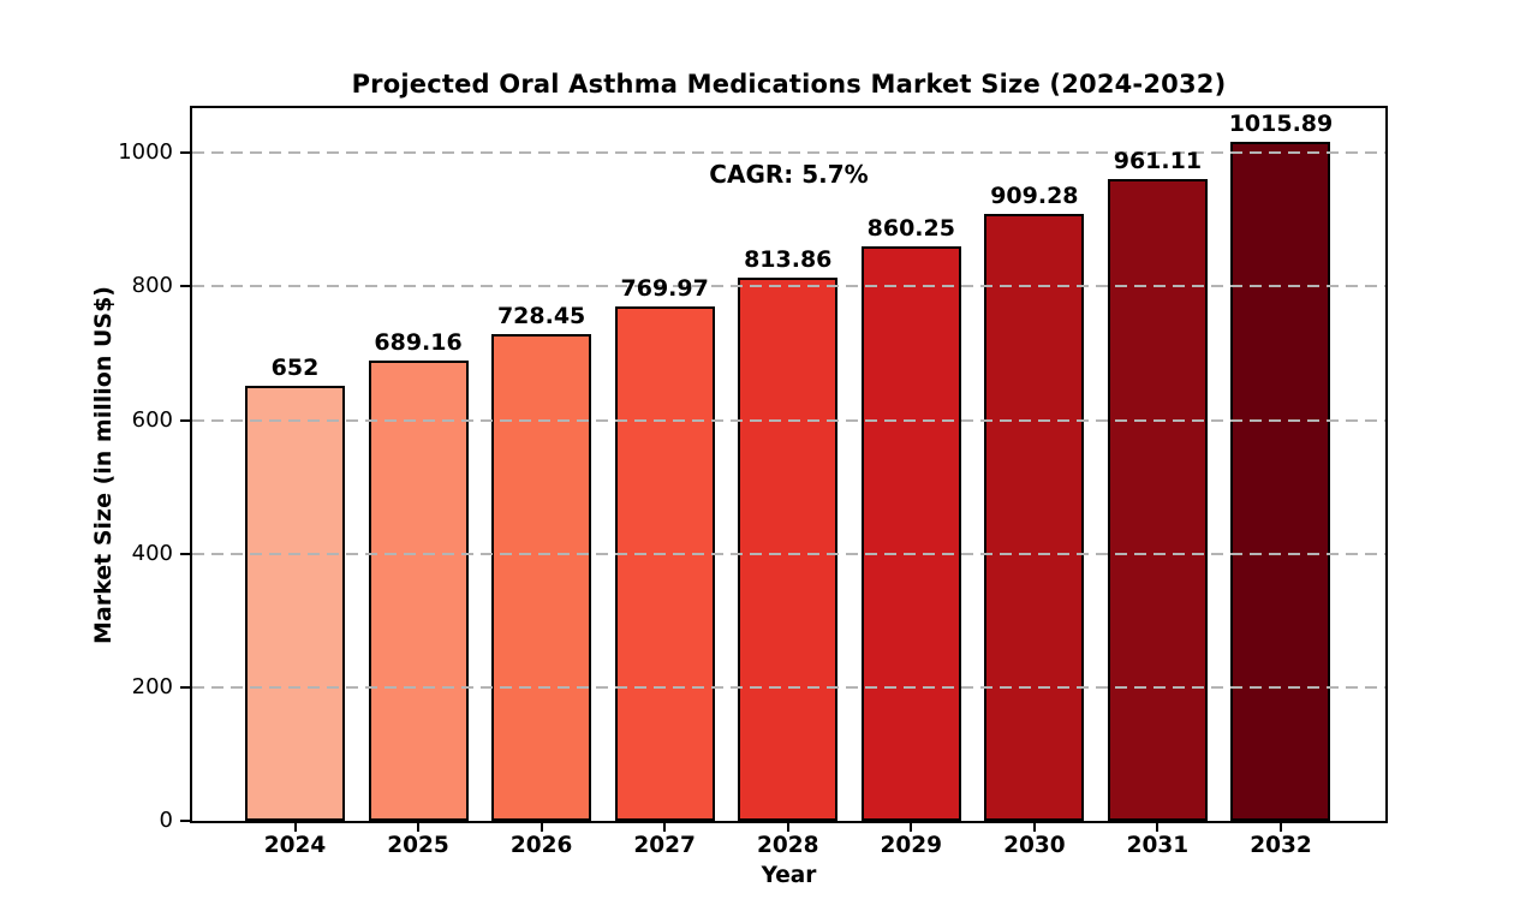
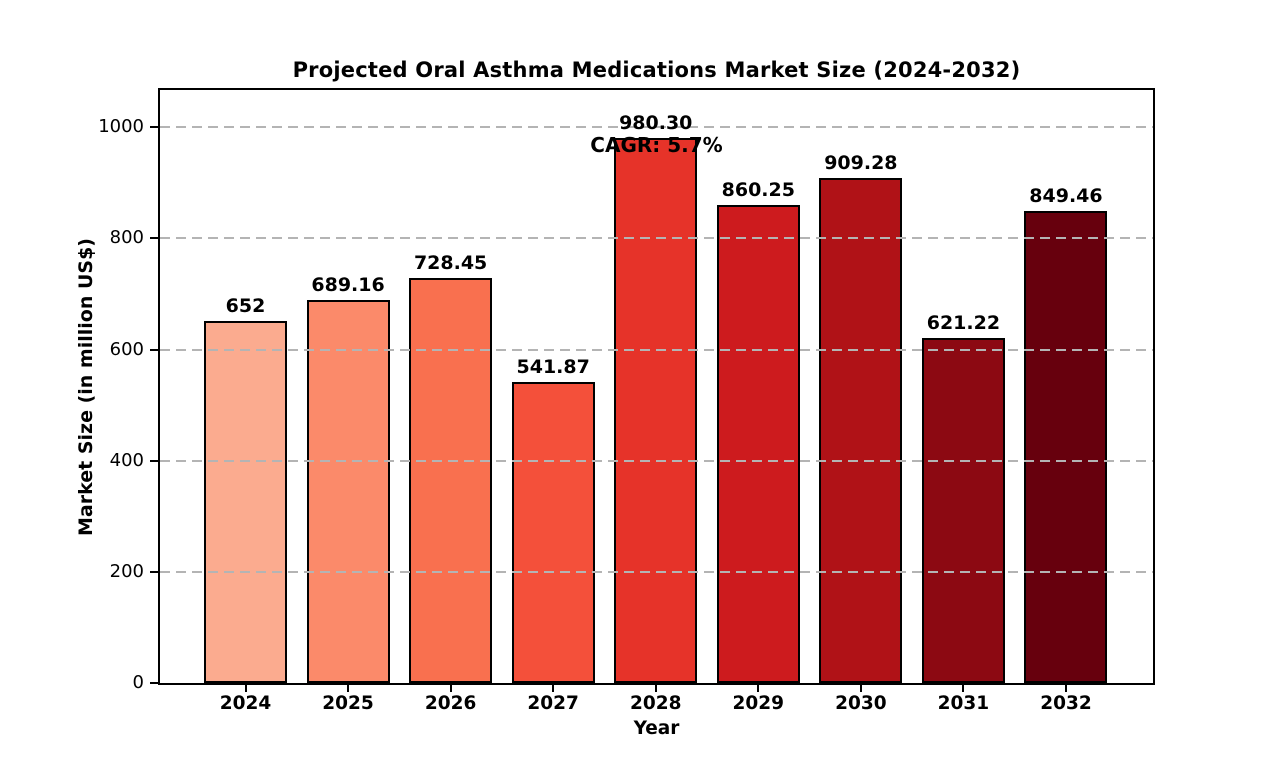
2027: 769.97 -> 541.87
2028: 813.86 -> 980.30
2031: 961.11 -> 621.22
2032: 1015.89 -> 849.46
